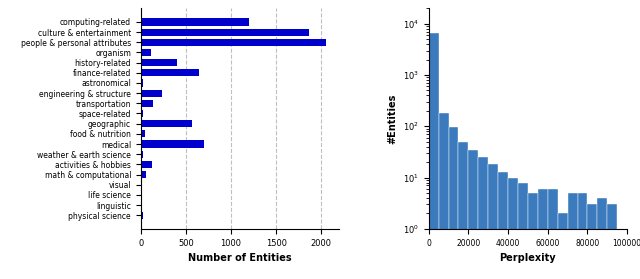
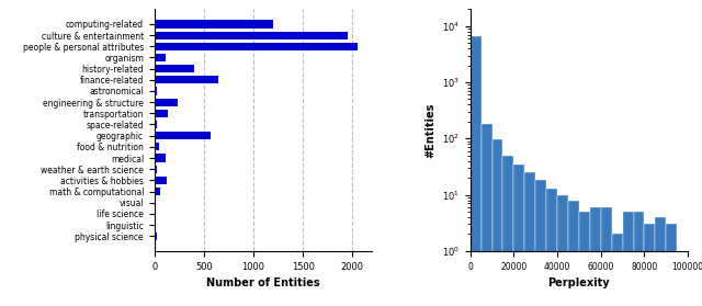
culture & entertainment: 1860 -> 1950
medical: 700 -> 110
